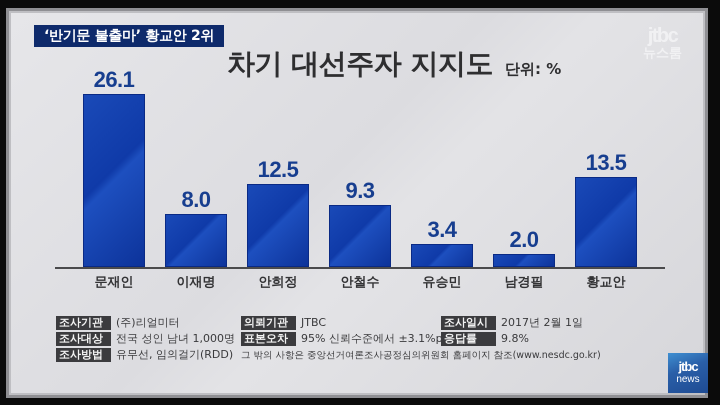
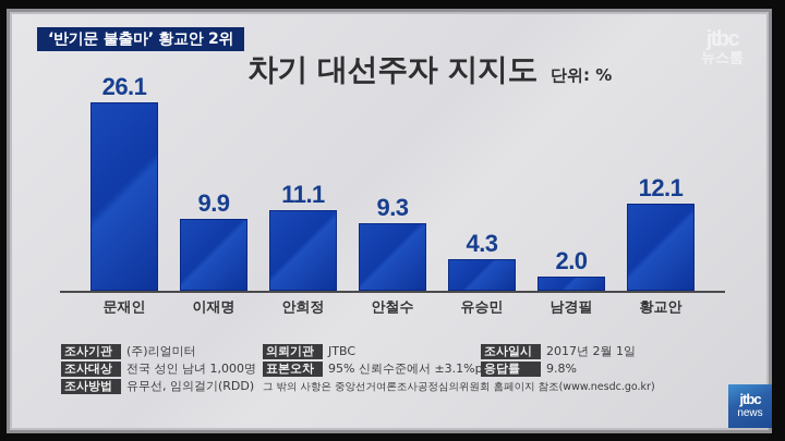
이재명: 8.0 -> 9.9
안희정: 12.5 -> 11.1
유승민: 3.4 -> 4.3
황교안: 13.5 -> 12.1
